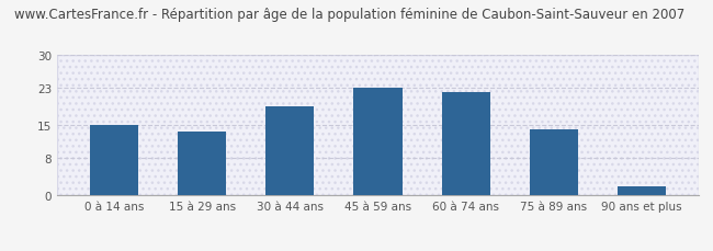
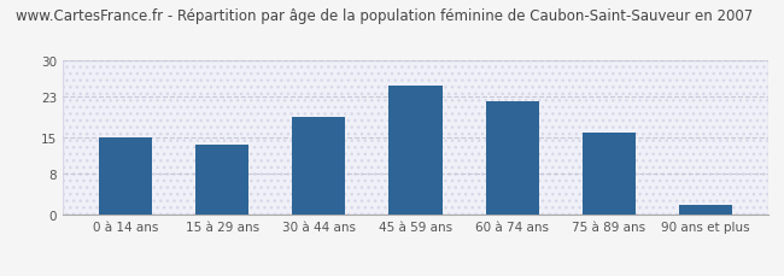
45 à 59 ans: 23.0 -> 25.0
75 à 89 ans: 14.0 -> 16.0
